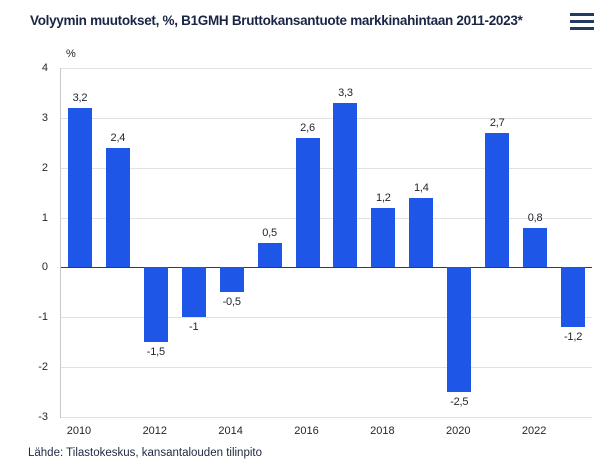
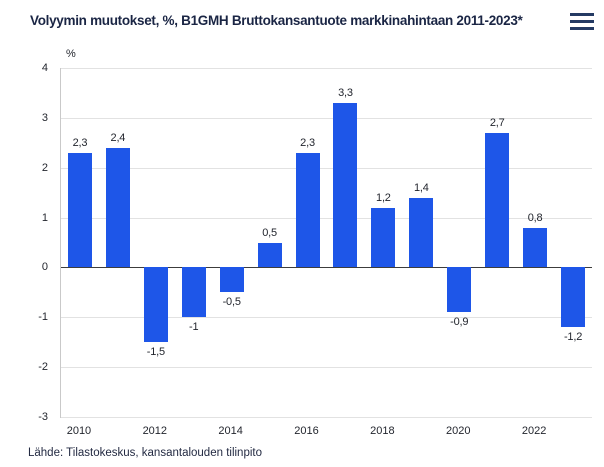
2010: 3,2 -> 2,3
2016: 2,6 -> 2,3
2020: -2,5 -> -0,9
